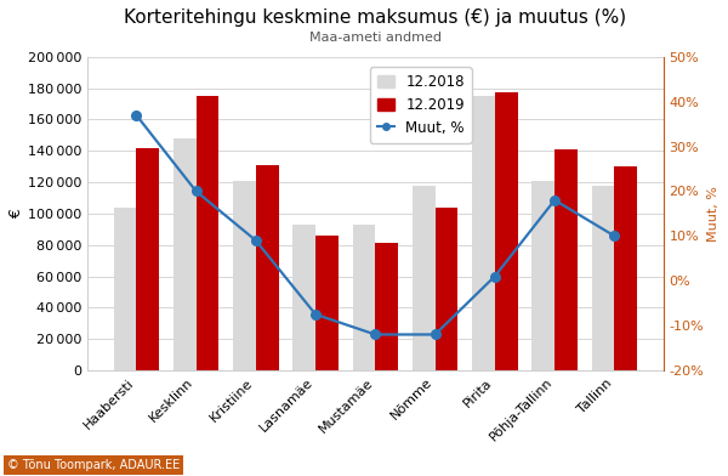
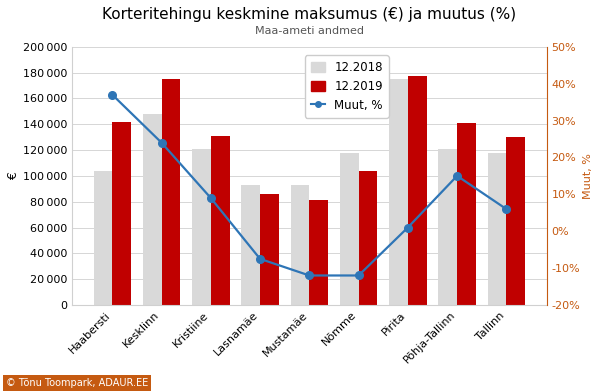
Muut, %/Kesklinn: 20.0% -> 24.0%
Muut, %/Põhja-Tallinn: 18.0% -> 15.0%
Muut, %/Tallinn: 10.0% -> 6.0%
